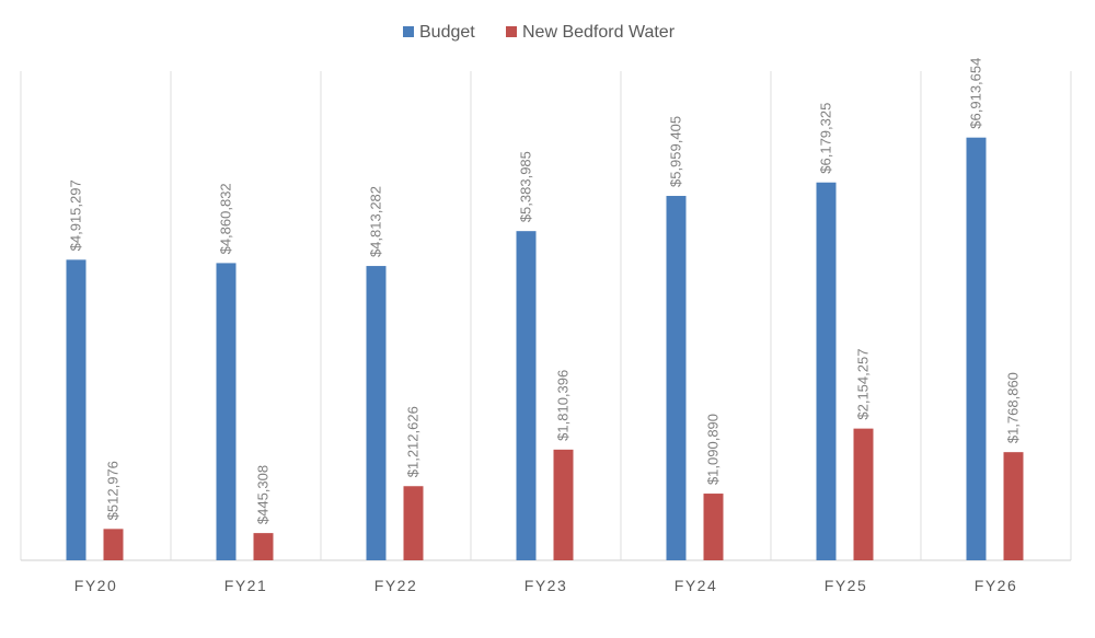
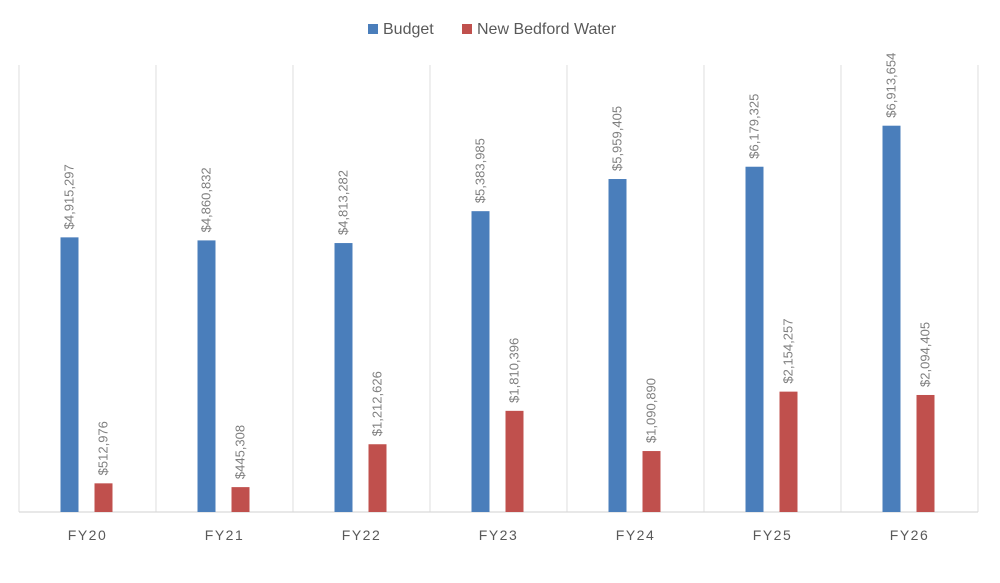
New Bedford Water/FY26: $1,768,860 -> $2,094,405
